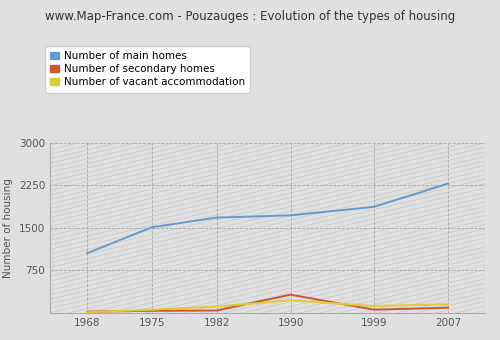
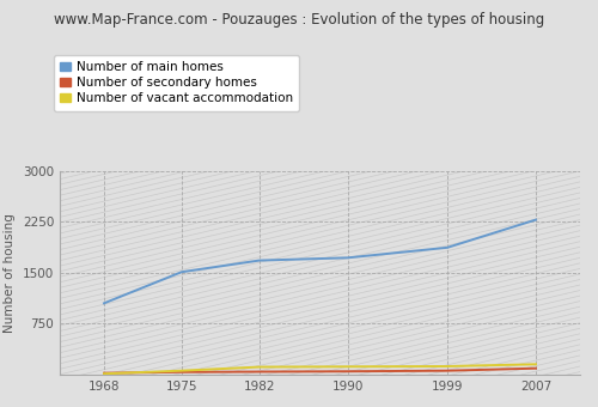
Number of secondary homes/1990: 320 -> 40
Number of vacant accommodation/1990: 220 -> 120
